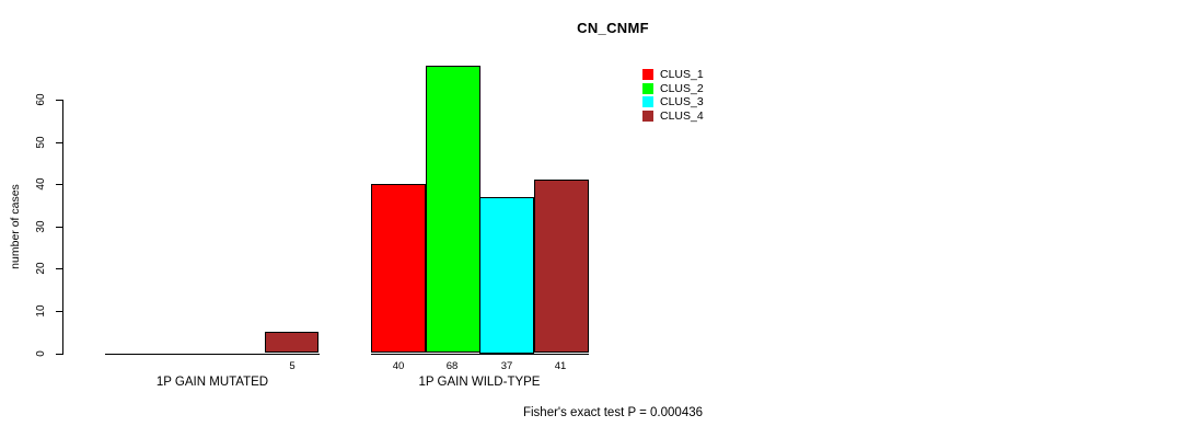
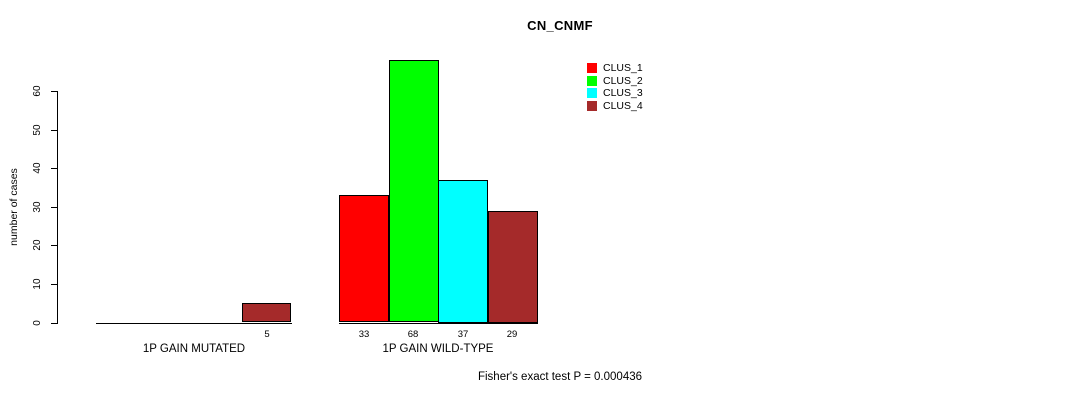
CLUS_1/1P GAIN WILD-TYPE: 40 -> 33
CLUS_4/1P GAIN WILD-TYPE: 41 -> 29
